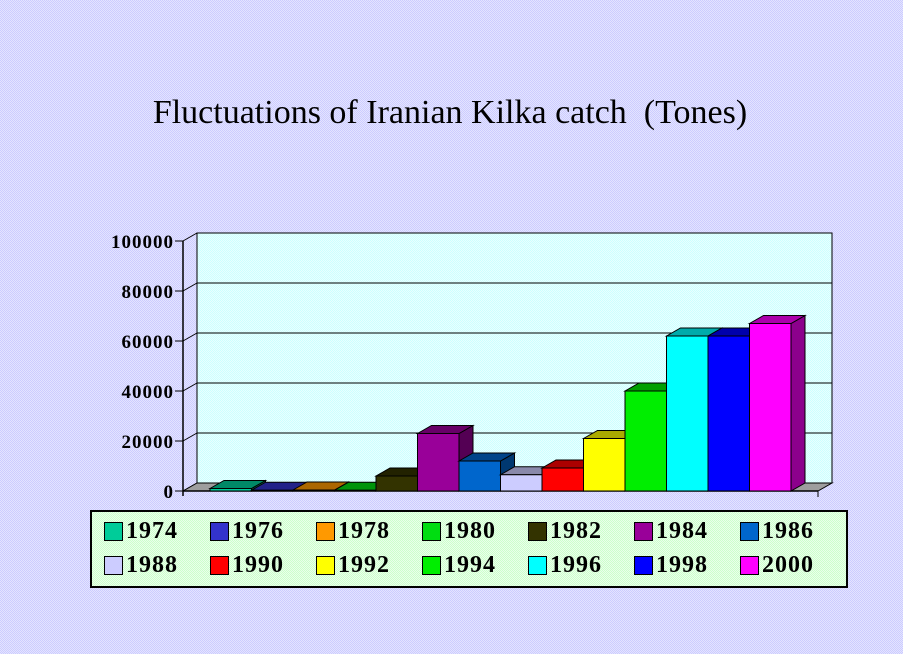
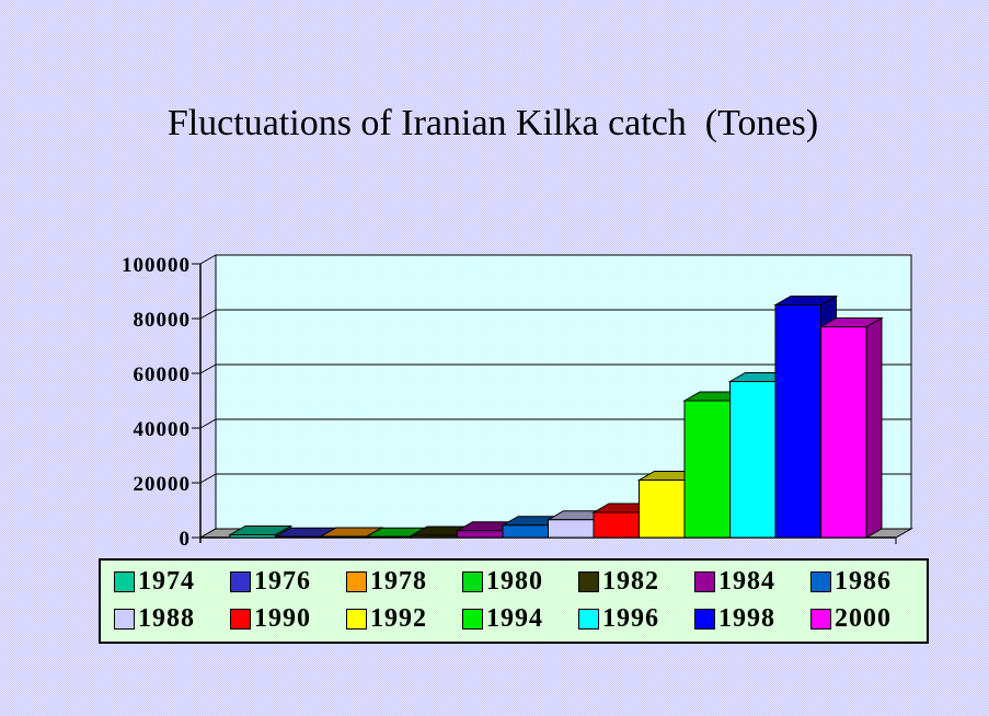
1982: 6000 -> 1000
1984: 23000 -> 2000
1986: 12000 -> 4000
1994: 40000 -> 50000
1996: 62000 -> 57000
1998: 62000 -> 85000
2000: 67000 -> 77000
